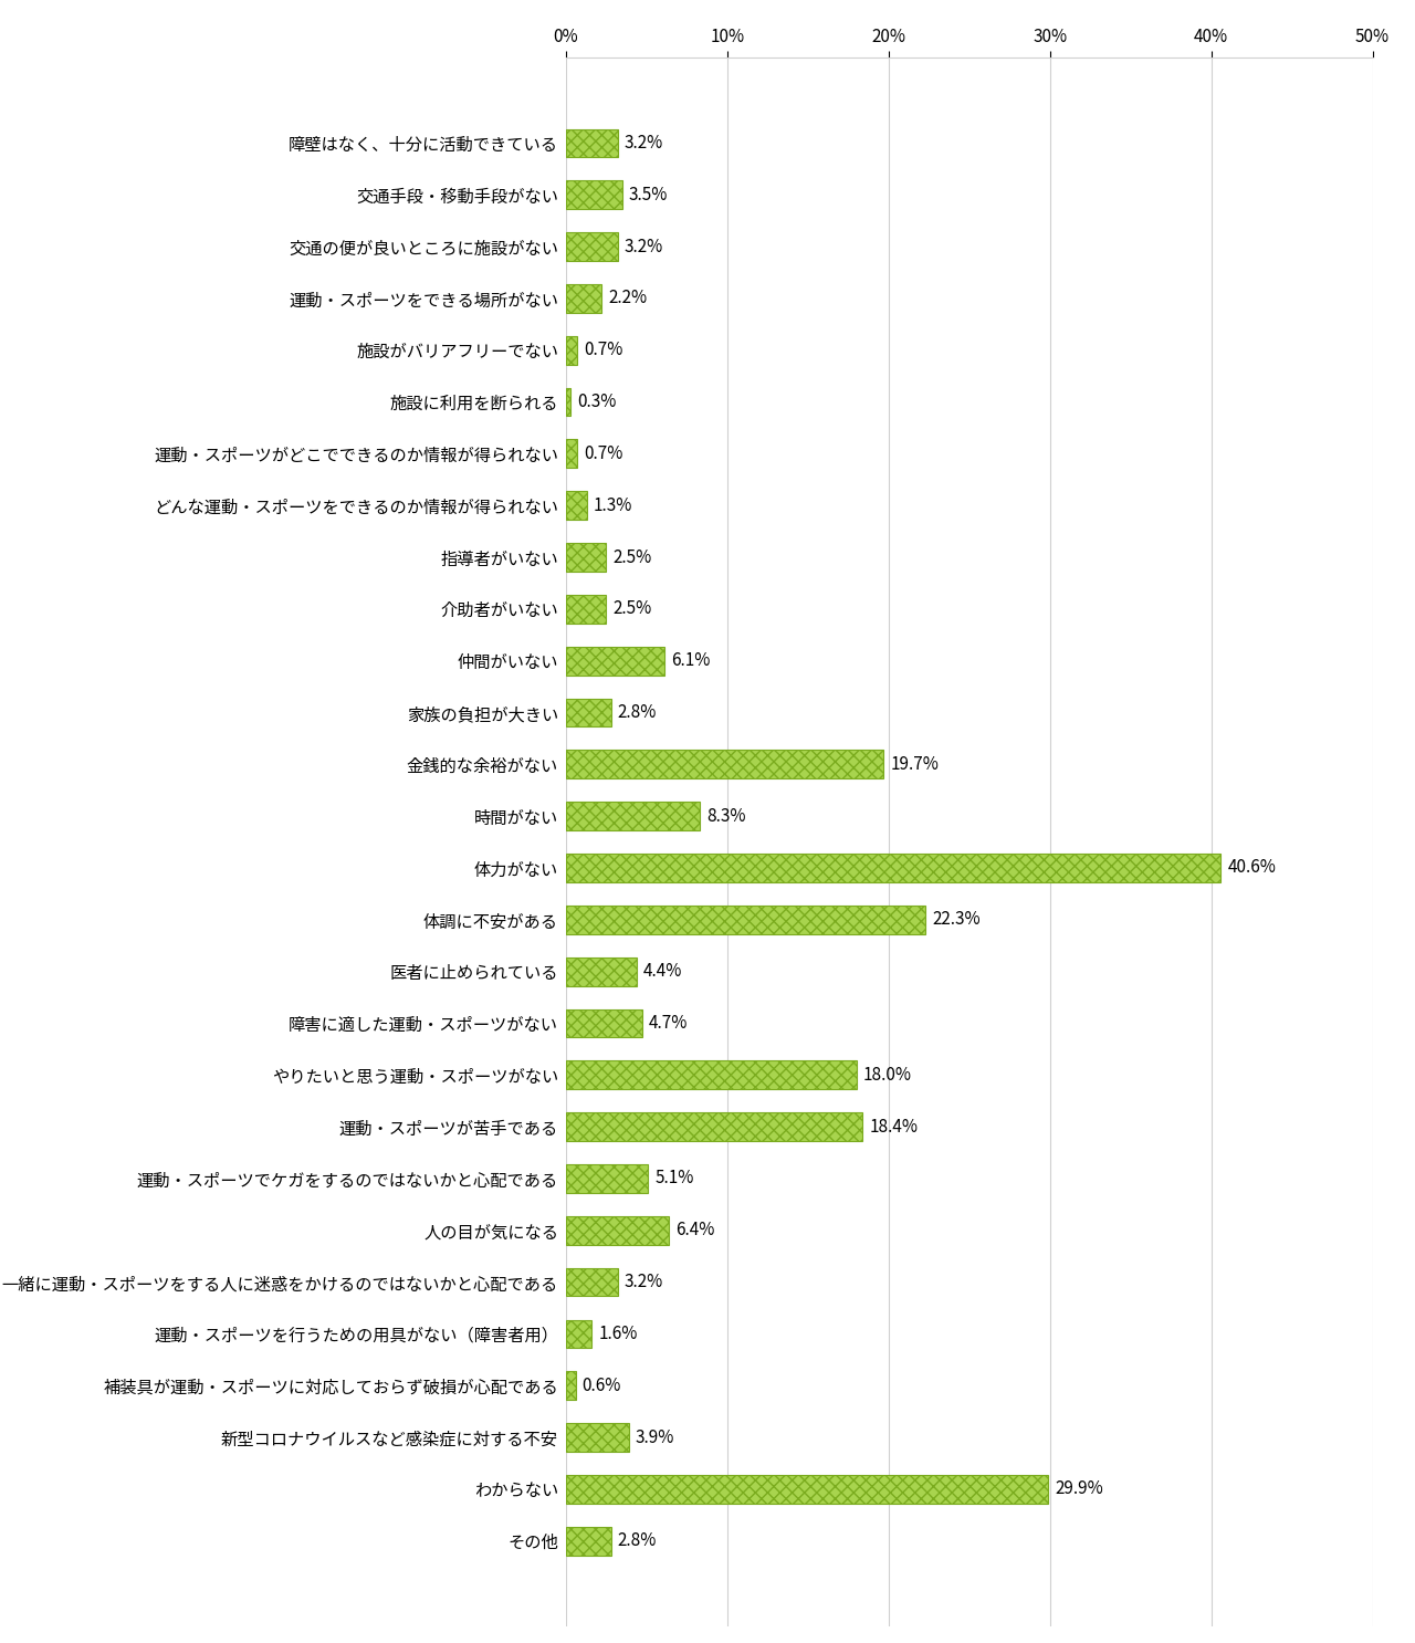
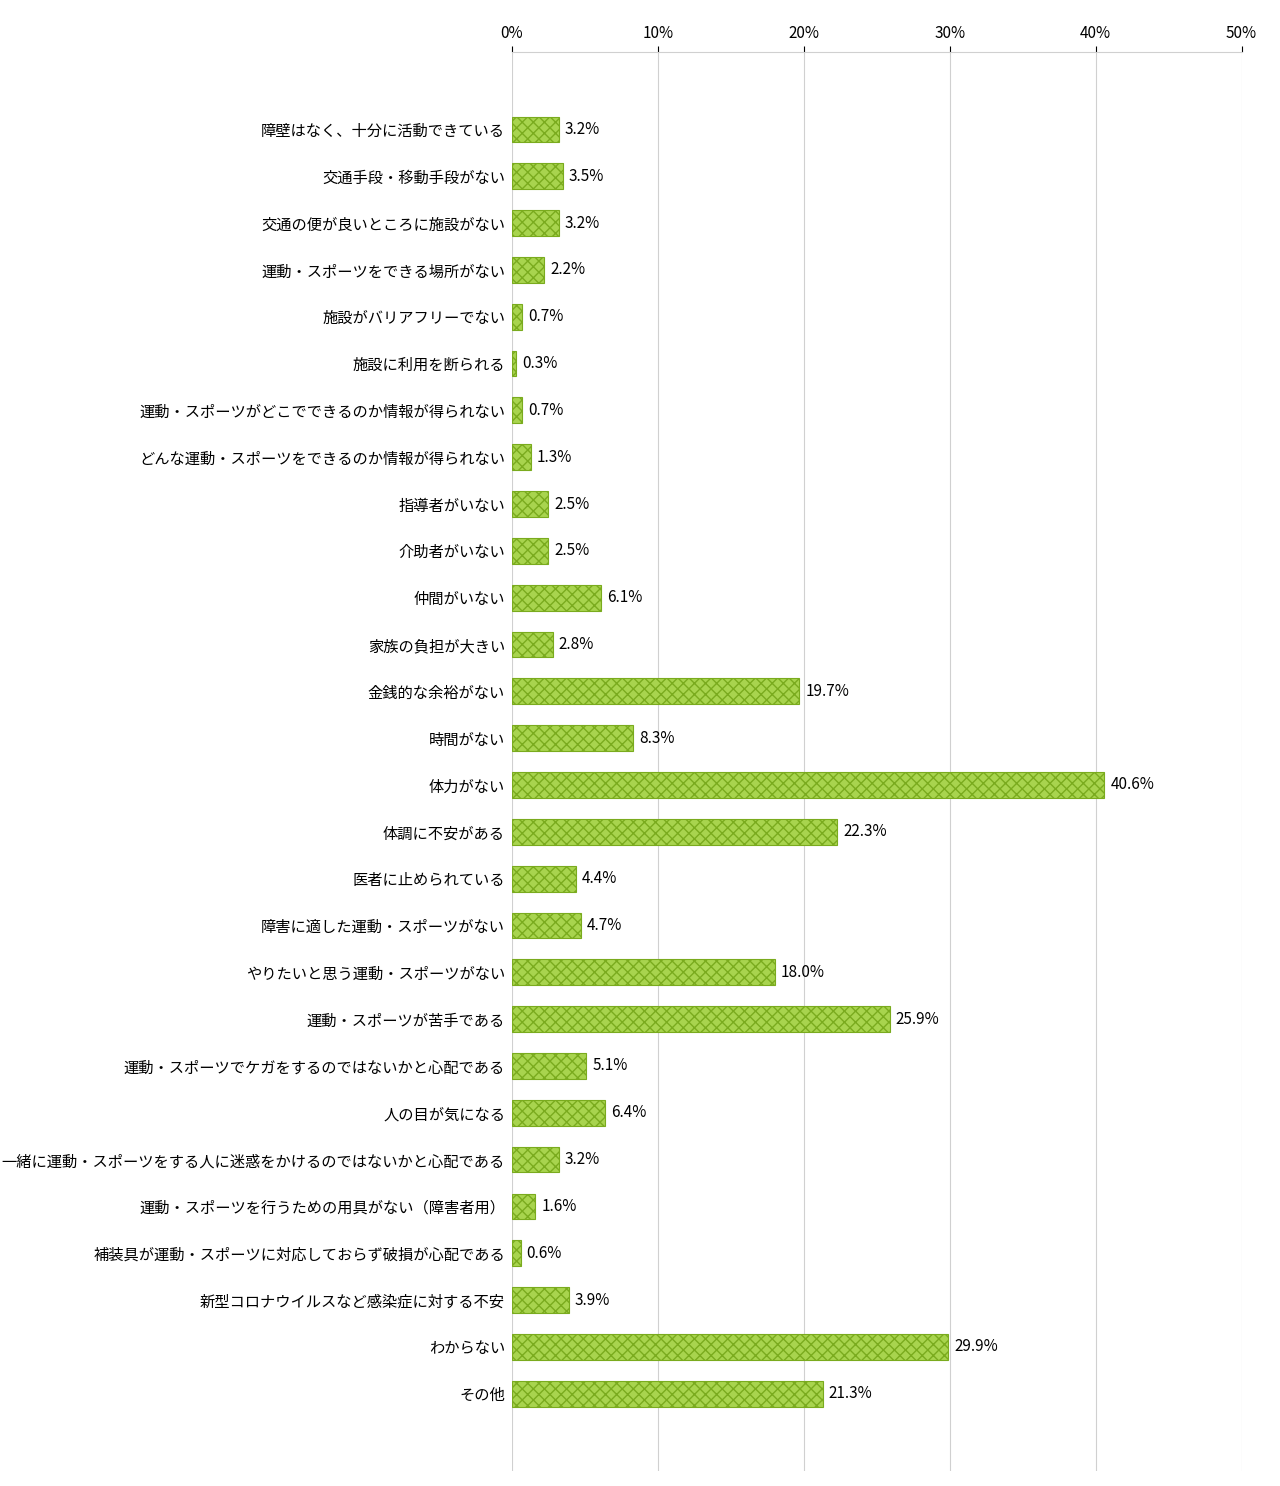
運動・スポーツが苦手である: 18.4% -> 25.9%
その他: 2.8% -> 21.3%
